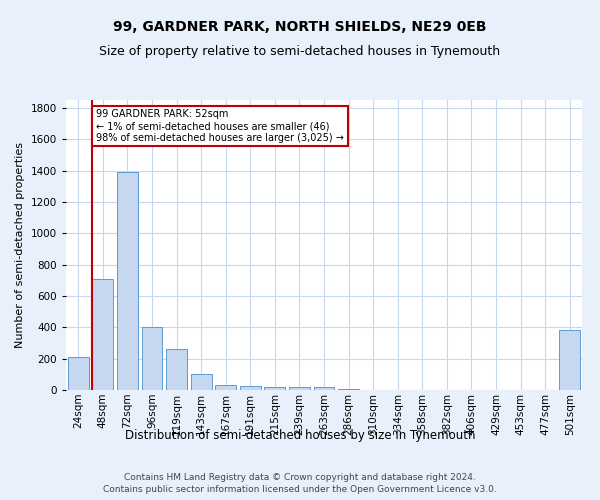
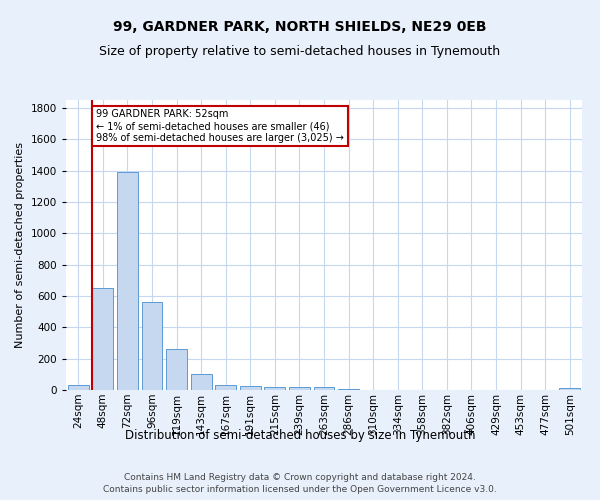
24sqm: 210 -> 30
48sqm: 710 -> 650
96sqm: 400 -> 560
501sqm: 380 -> 10
